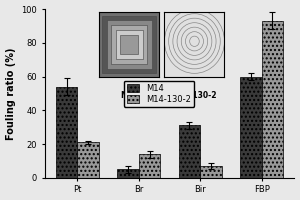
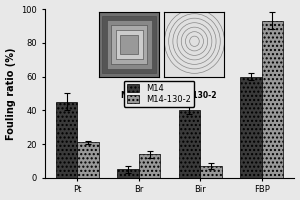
M14/Pt: 54 -> 45
M14/Bir: 31 -> 40
